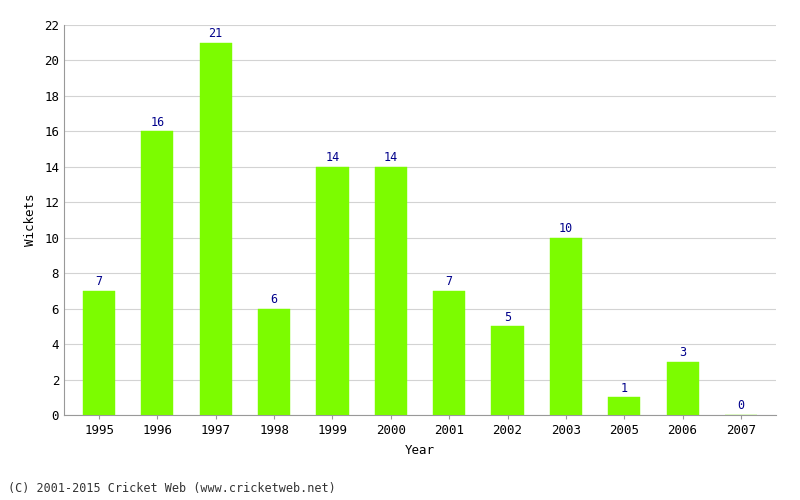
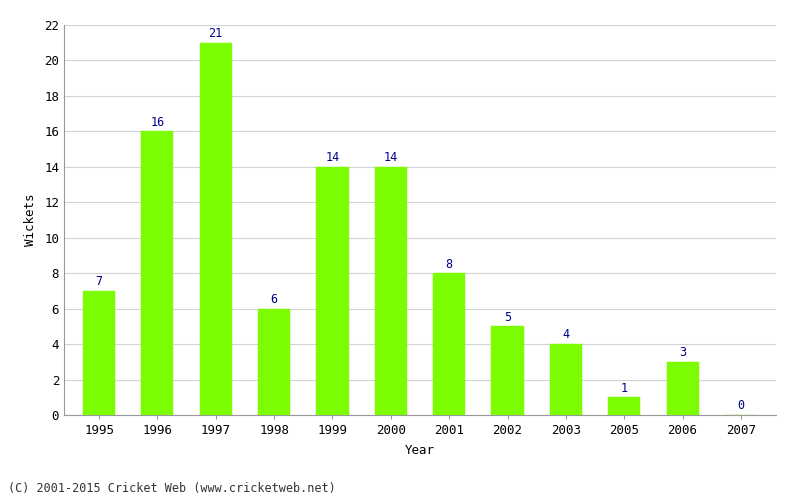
2001: 7 -> 8
2003: 10 -> 4
